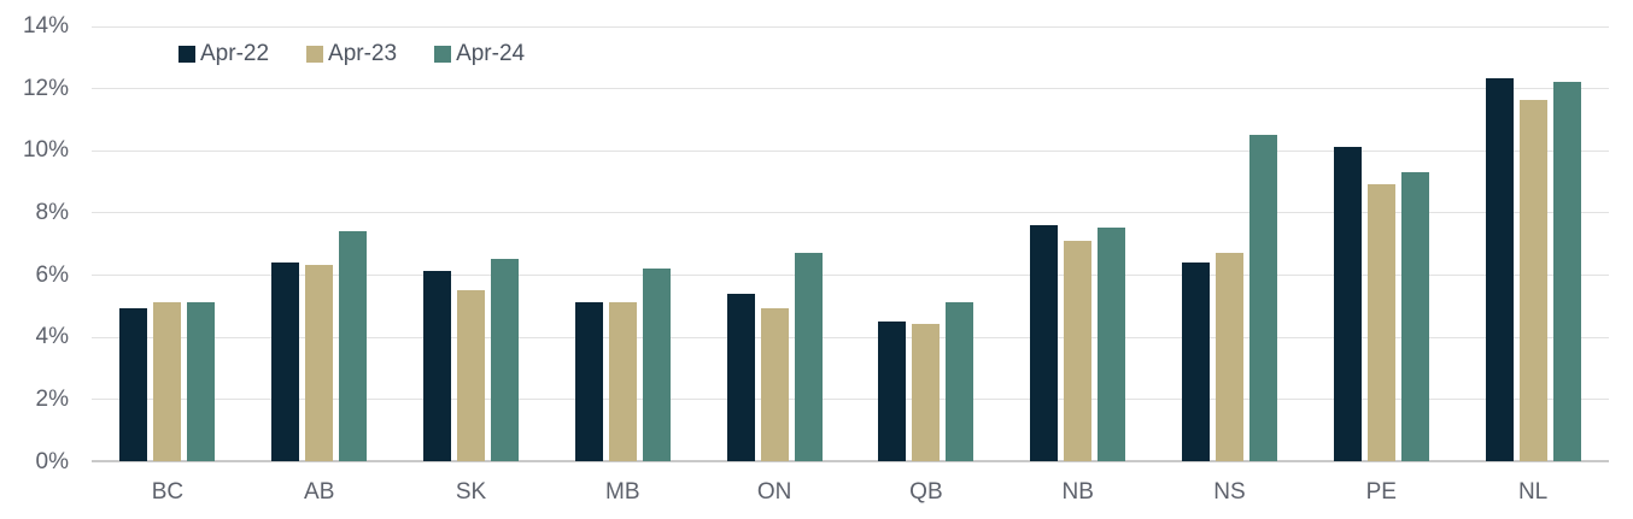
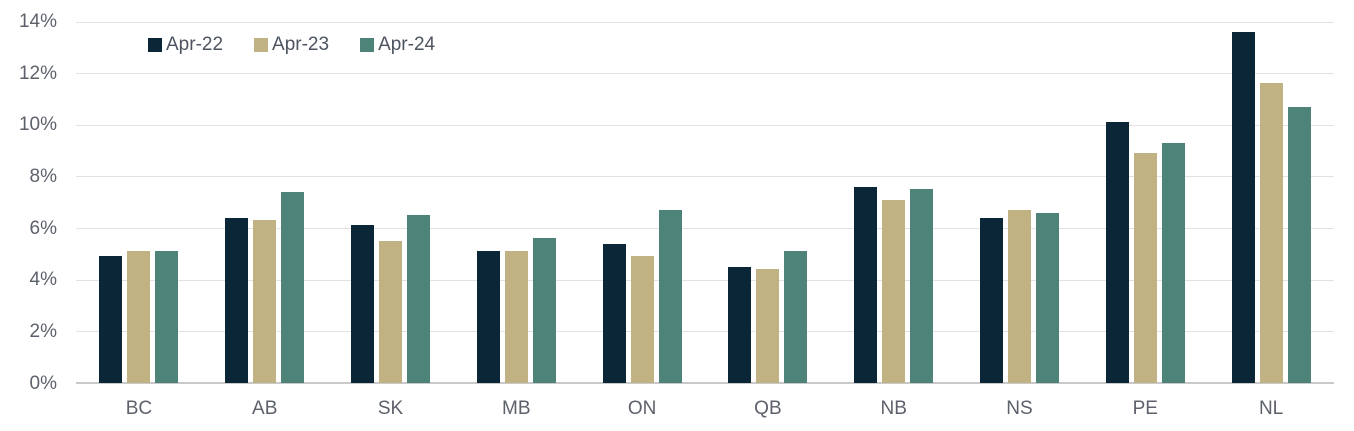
Apr-24/MB: 6.2% -> 5.6%
Apr-24/NS: 10.5% -> 6.6%
Apr-22/NL: 12.3% -> 13.6%
Apr-24/NL: 12.2% -> 10.7%
